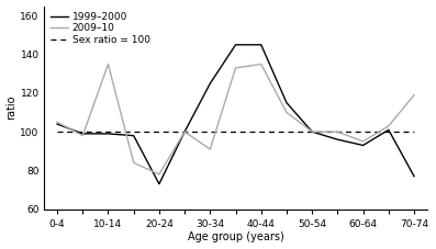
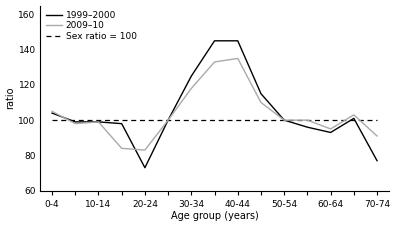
2009–10/10-14: 135 -> 99
2009–10/20-24: 78 -> 83
2009–10/30-34: 91 -> 118
2009–10/70-74: 119 -> 91
